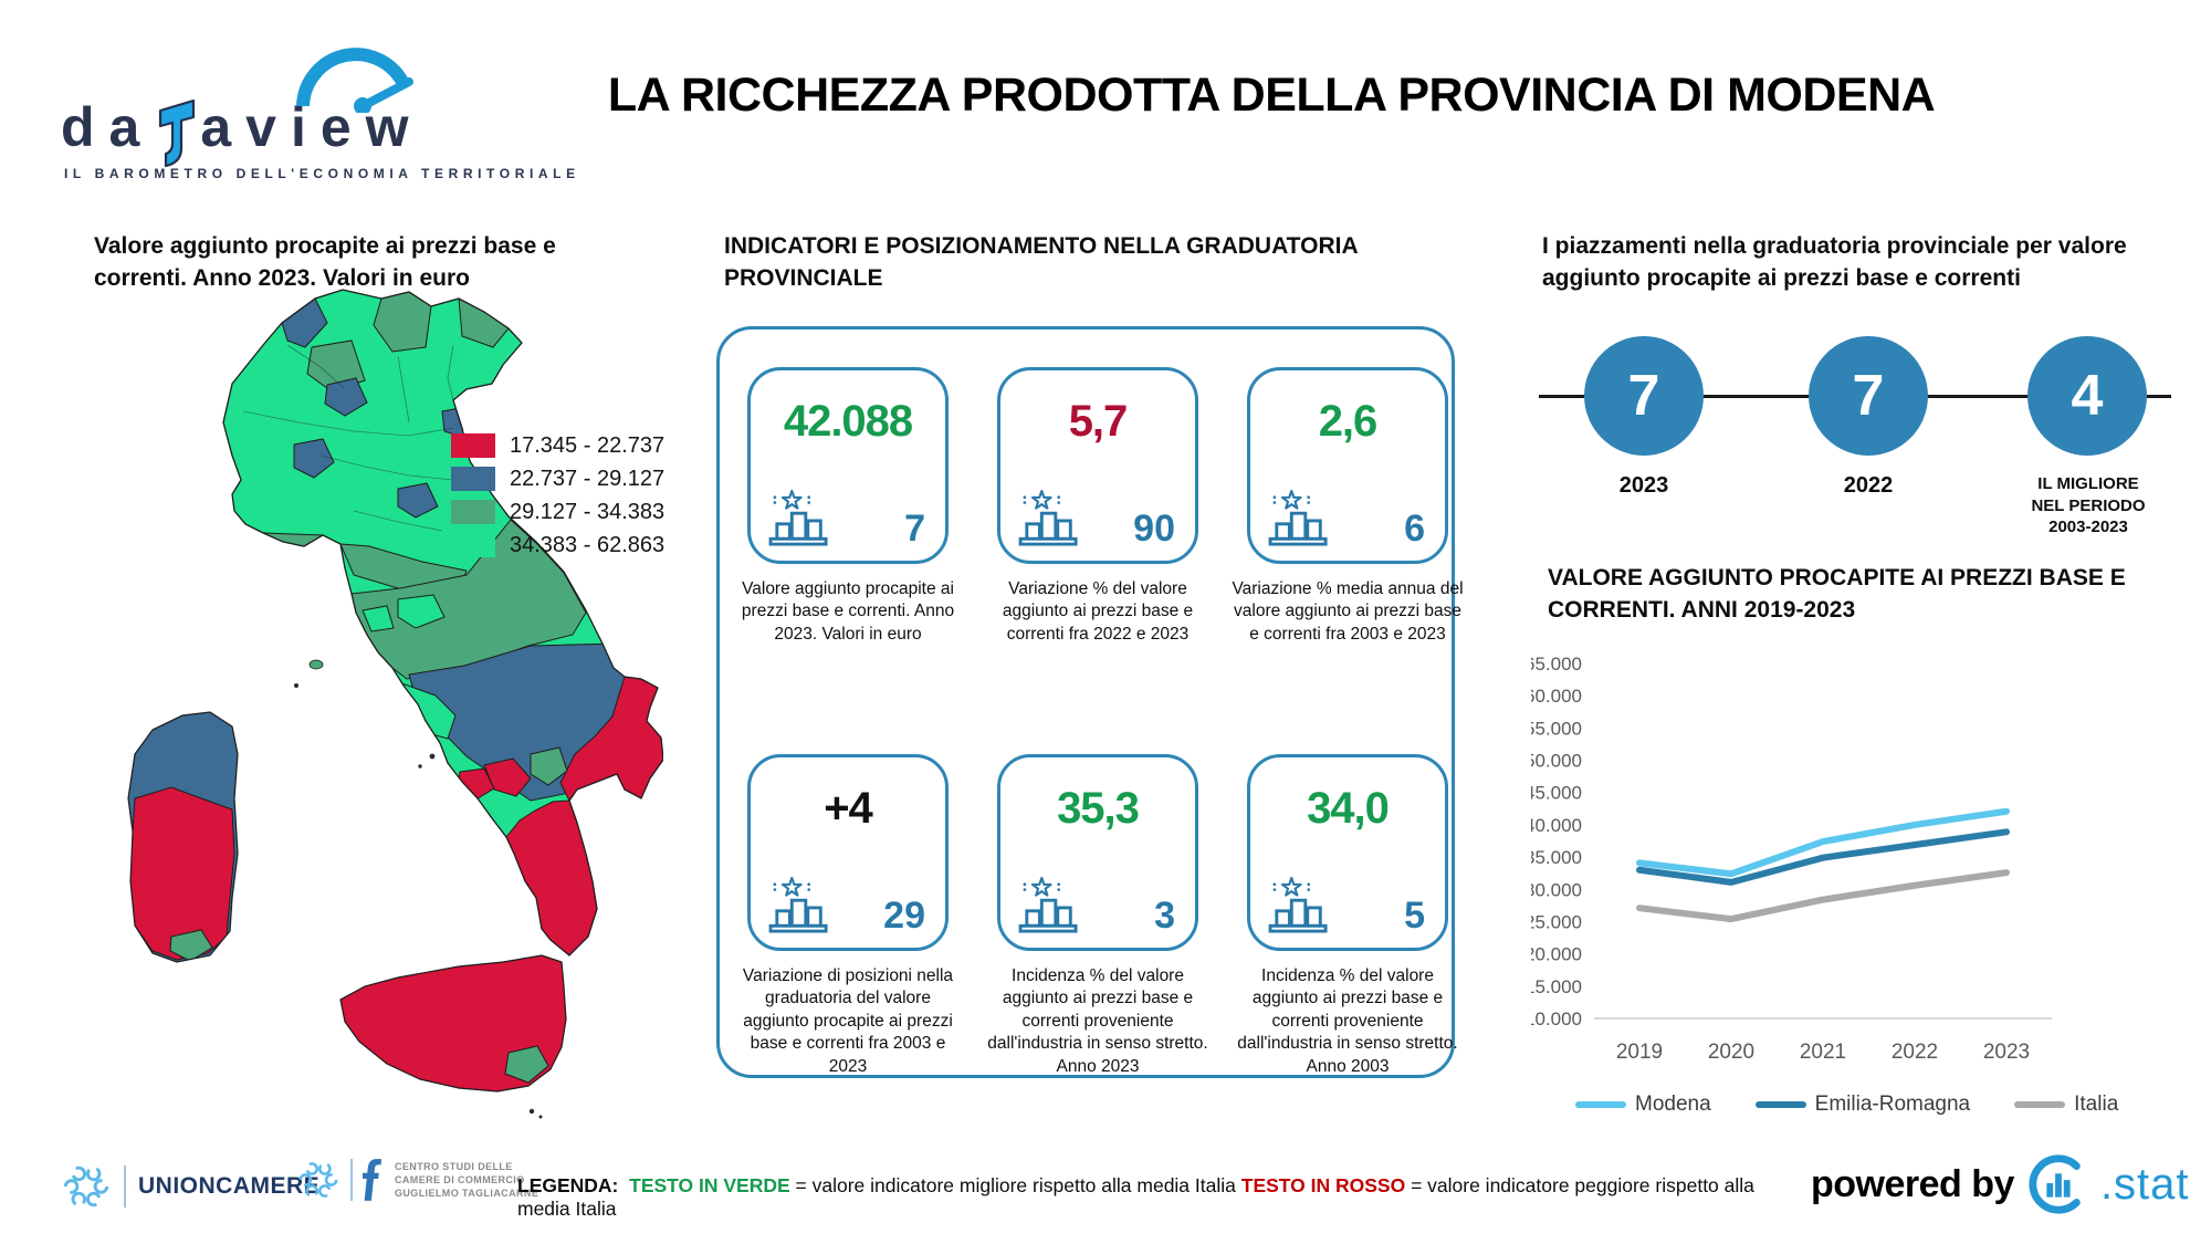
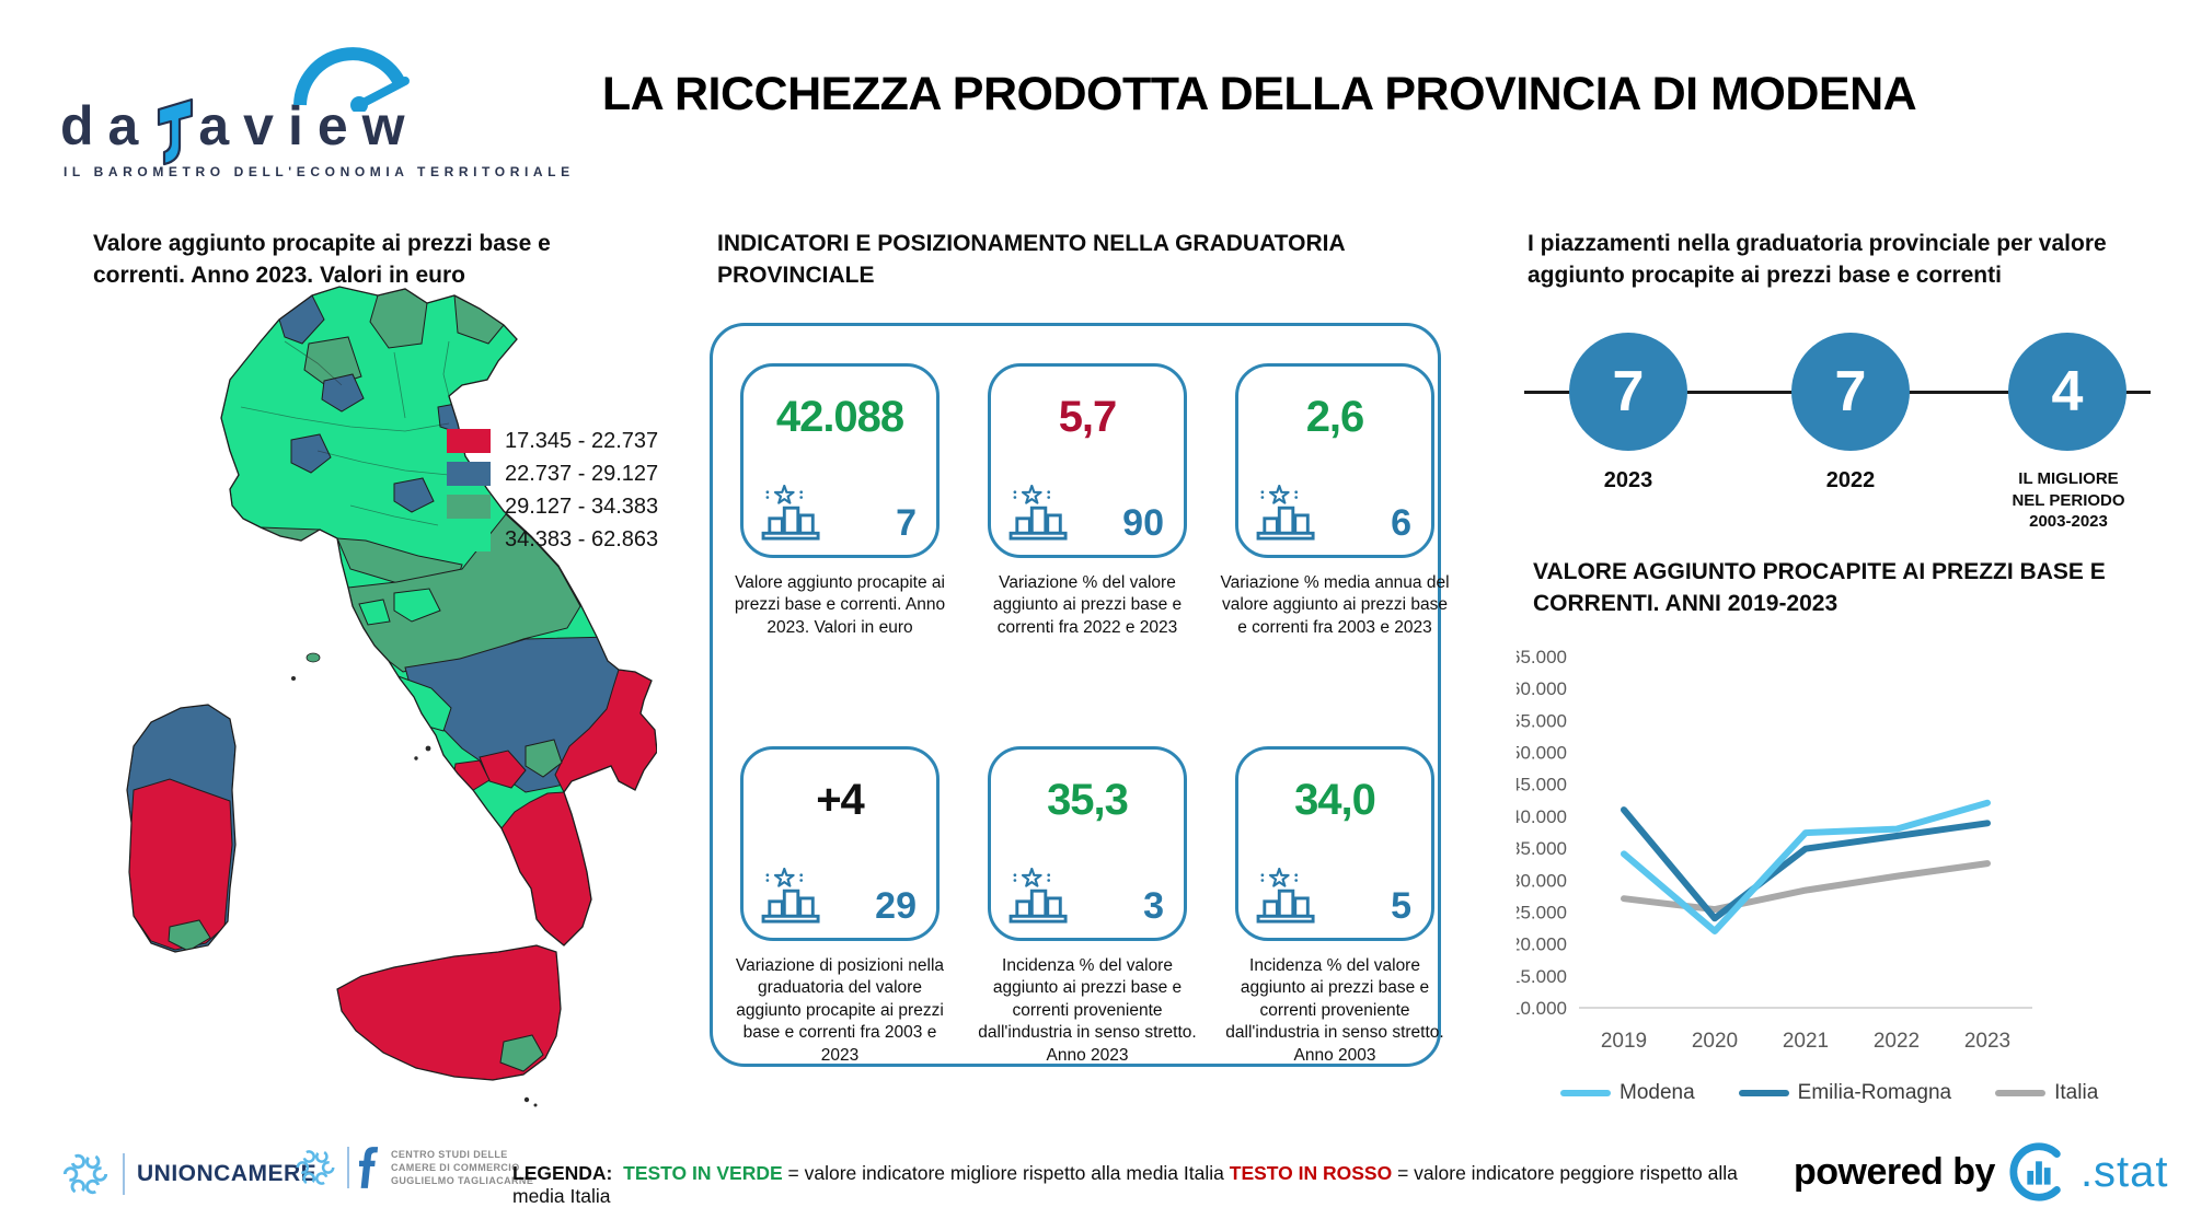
Emilia-Romagna/2019: 33000 -> 41000
Modena/2020: 32000 -> 22000
Emilia-Romagna/2020: 31000 -> 24000
Modena/2022: 40000 -> 38000
